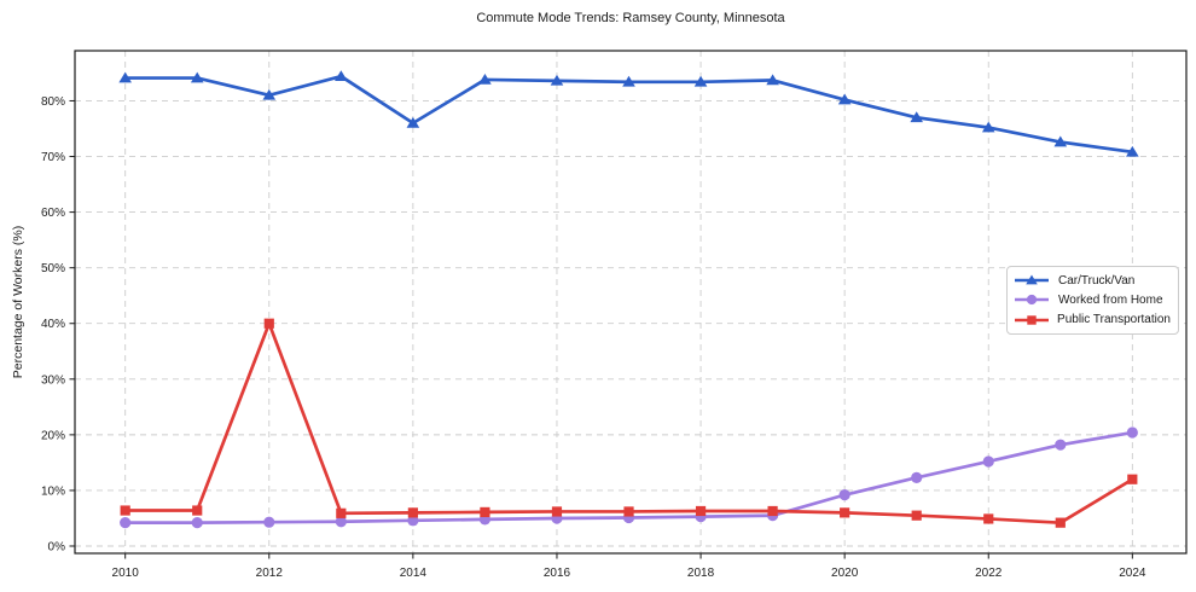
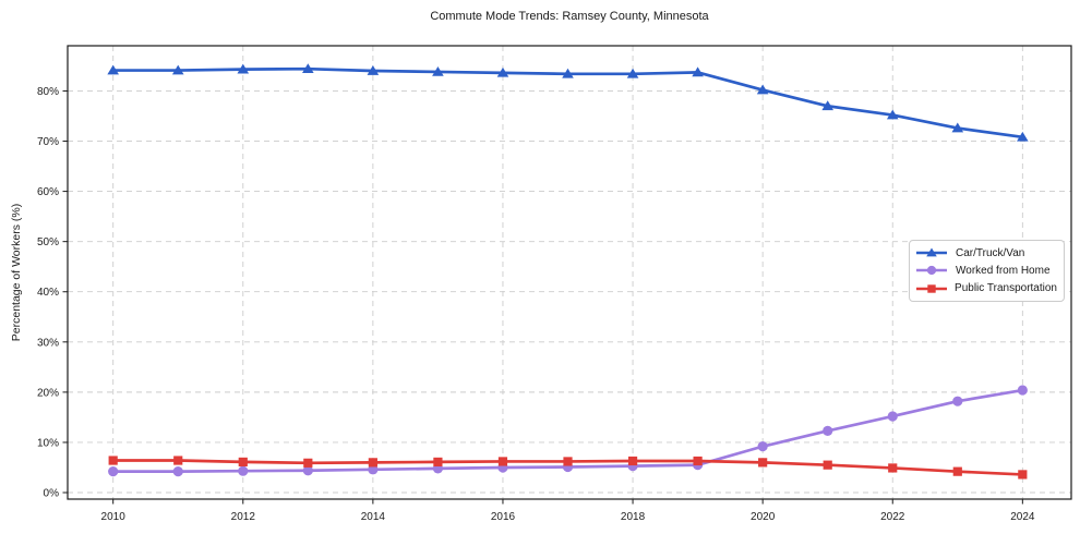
Car/Truck/Van/2012: 81% -> 84%
Public Transportation/2012: 40% -> 6%
Car/Truck/Van/2014: 76% -> 84%
Public Transportation/2024: 12% -> 4%
